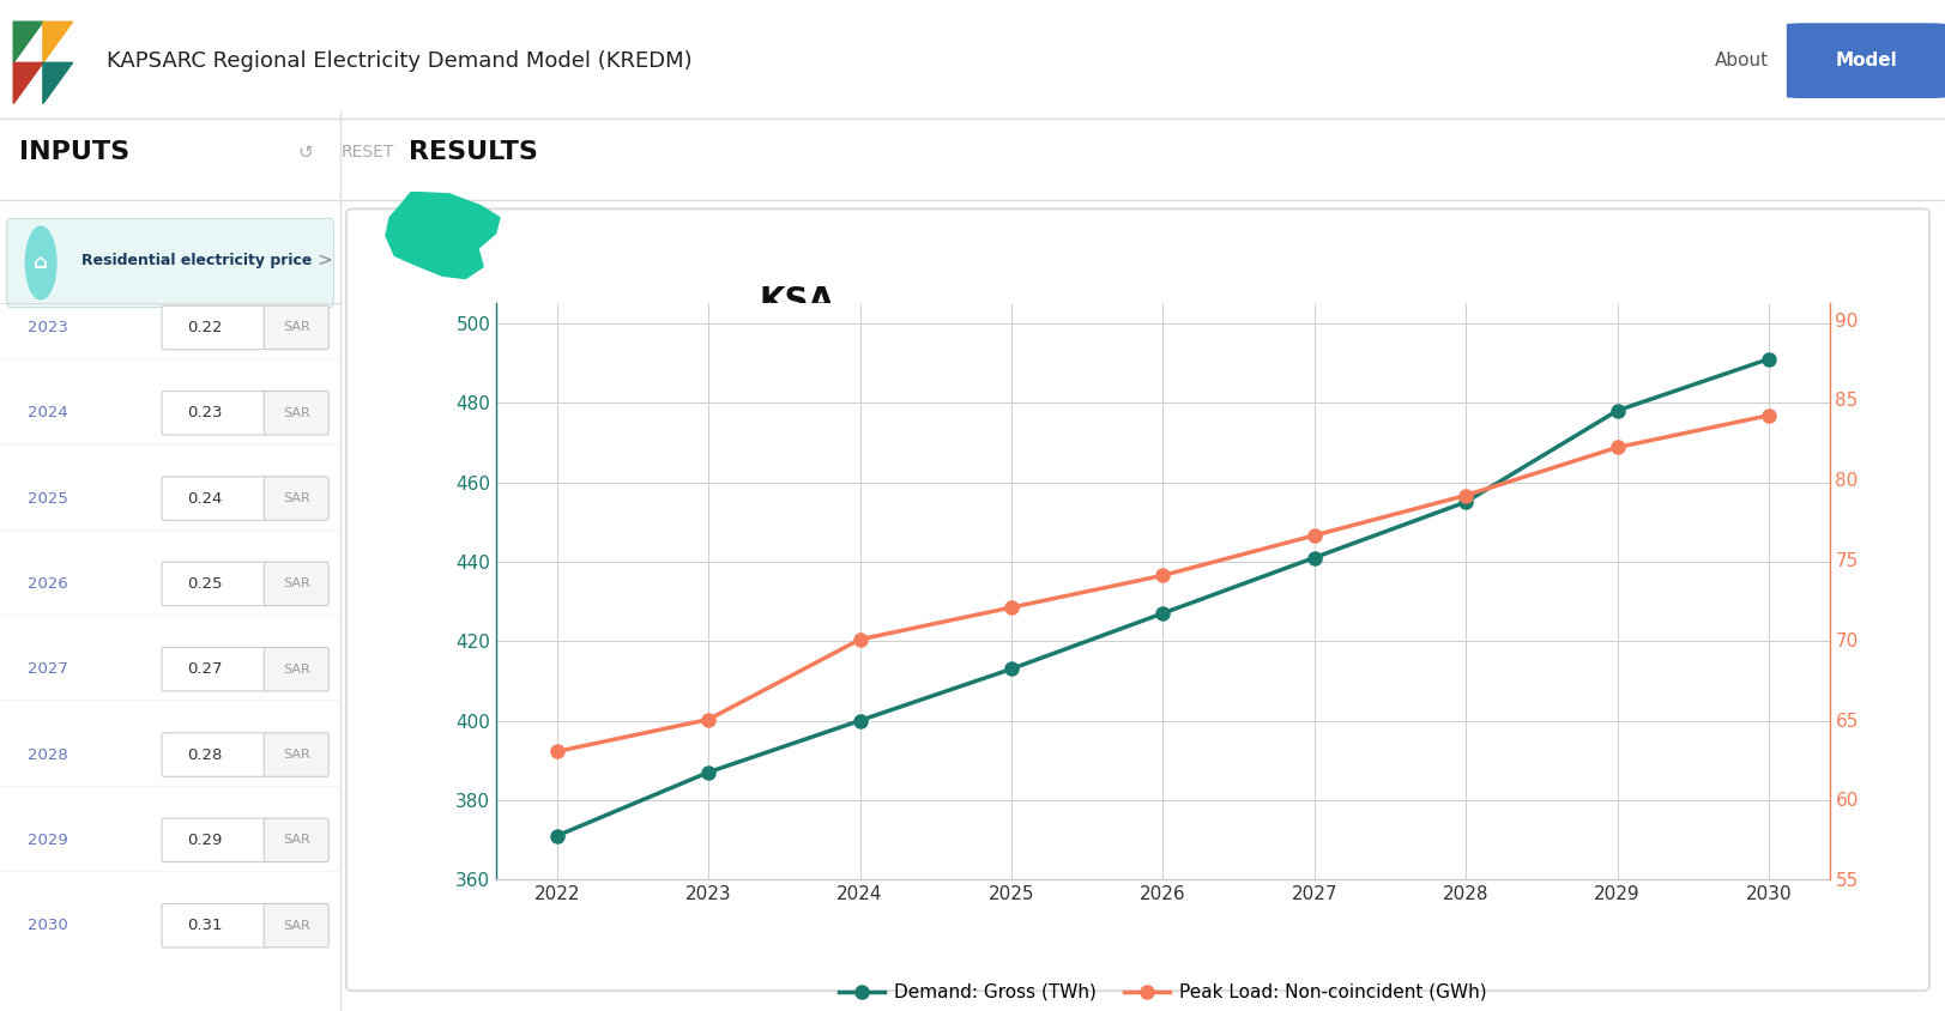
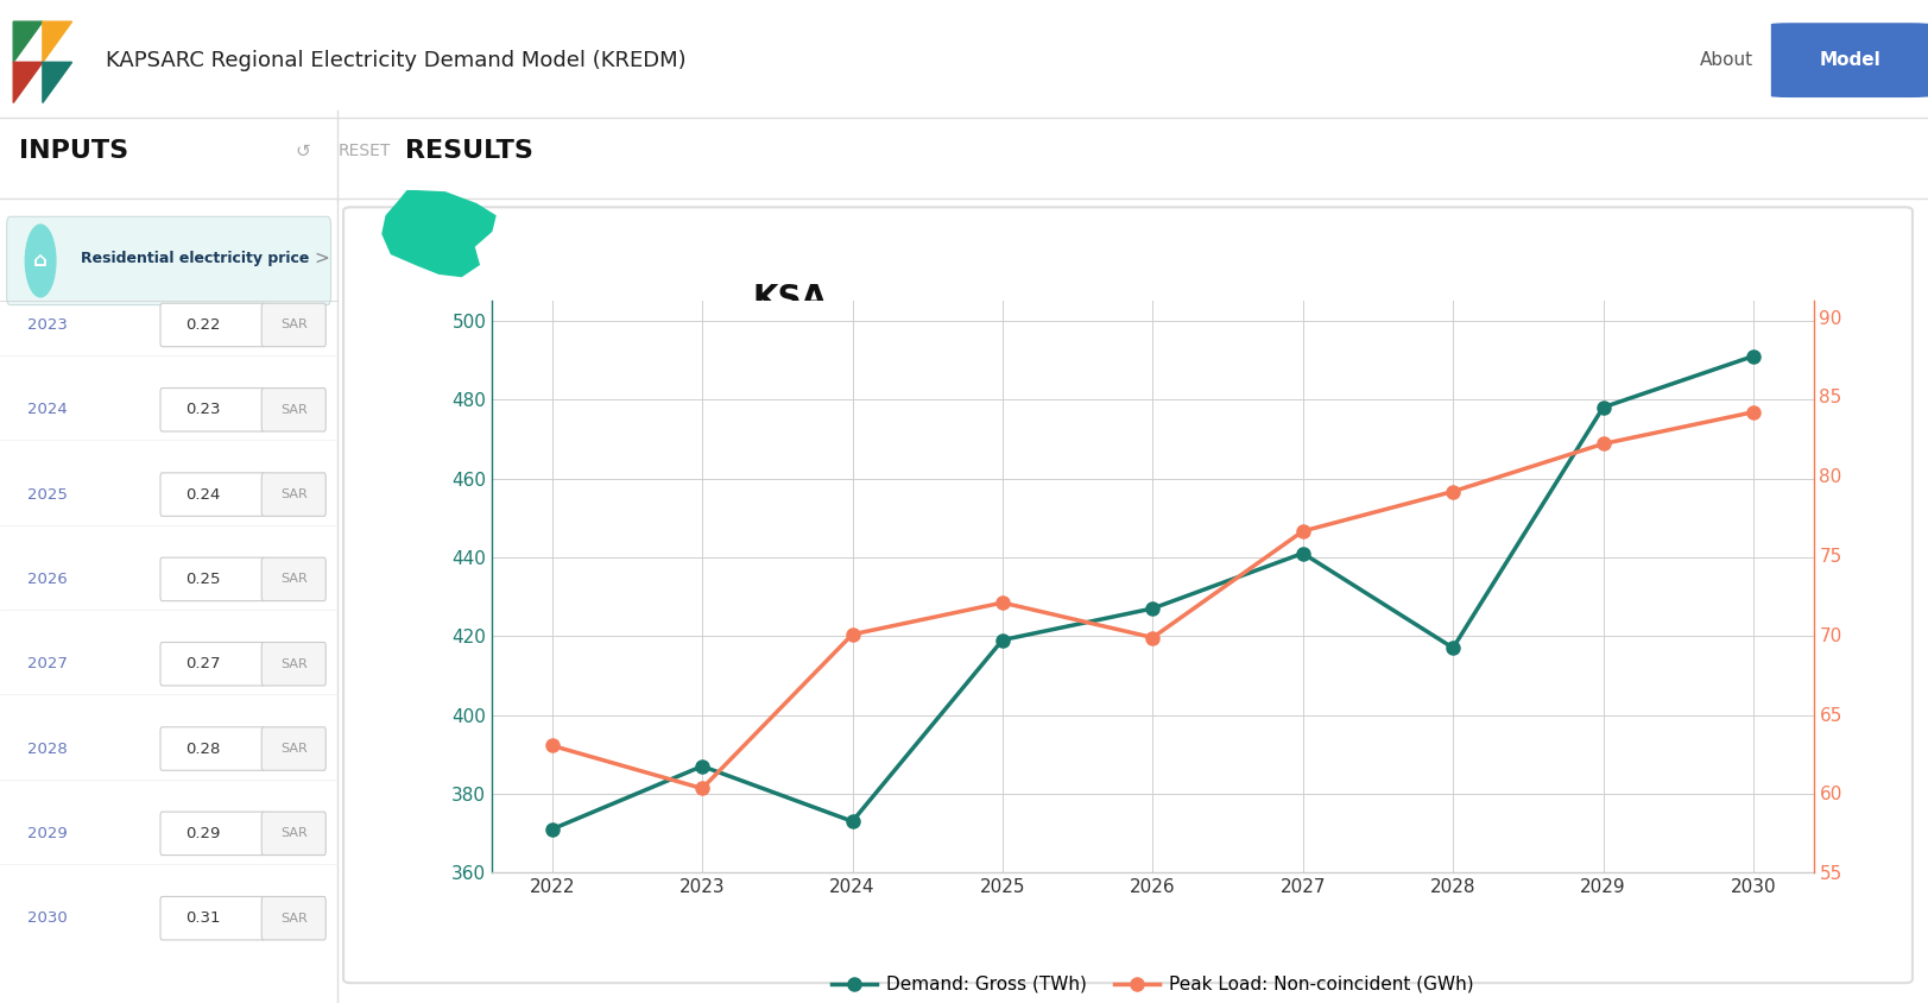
Peak Load: Non-coincident (GWh)/2023: 65.0 -> 60.3
Demand: Gross (TWh)/2024: 400 -> 373
Demand: Gross (TWh)/2025: 413 -> 419
Peak Load: Non-coincident (GWh)/2026: 74.0 -> 69.8
Demand: Gross (TWh)/2028: 455 -> 417
